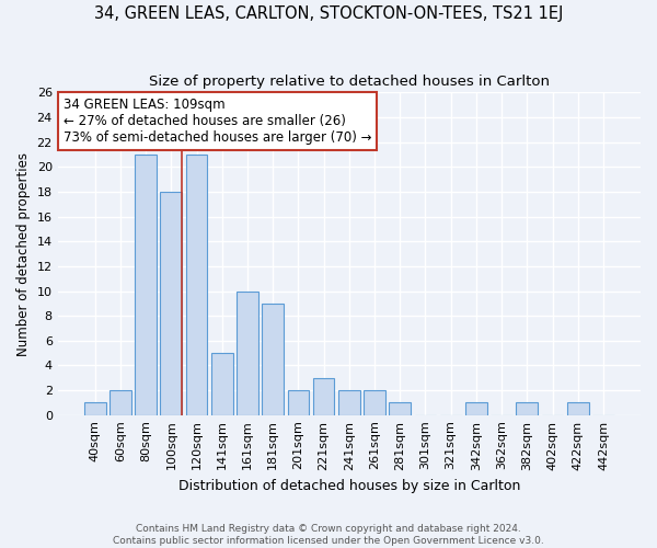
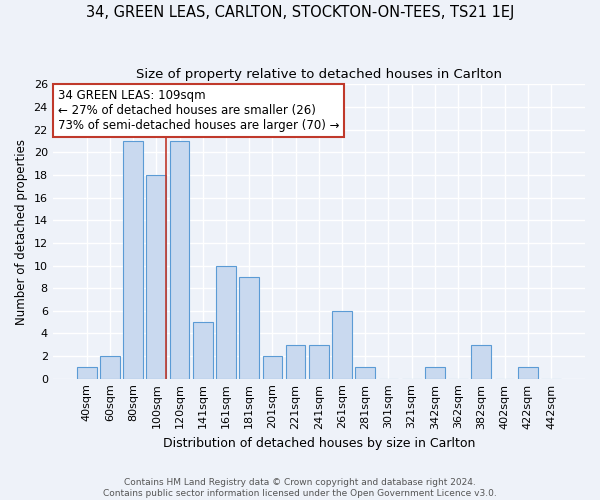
241sqm: 2 -> 3
261sqm: 2 -> 6
382sqm: 1 -> 3
